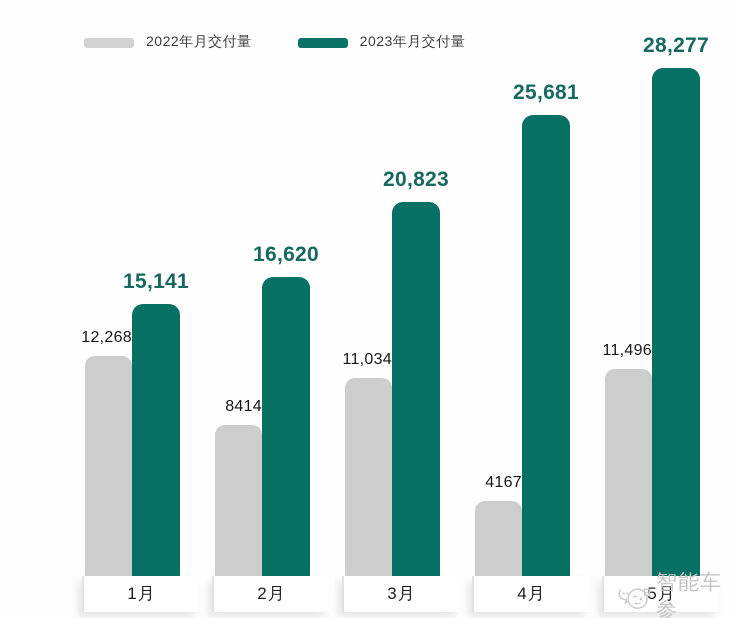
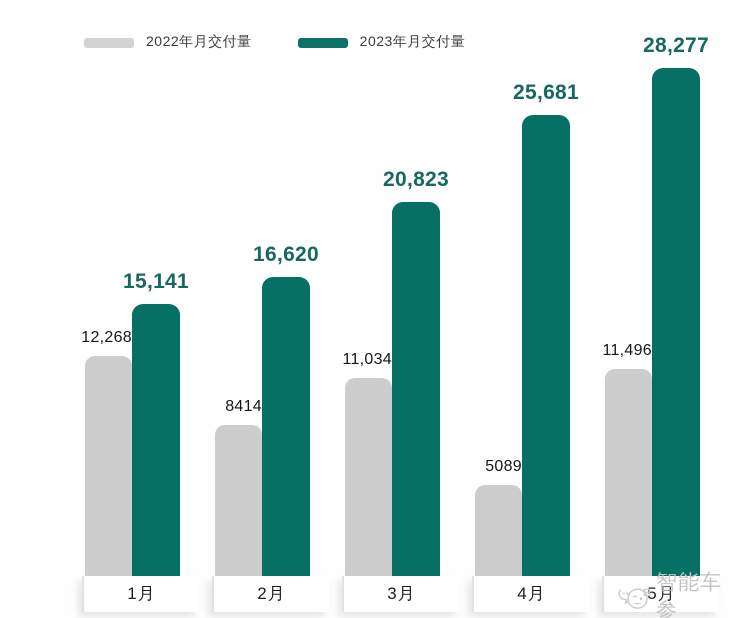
2022年月交付量/4月: 4167 -> 5089
